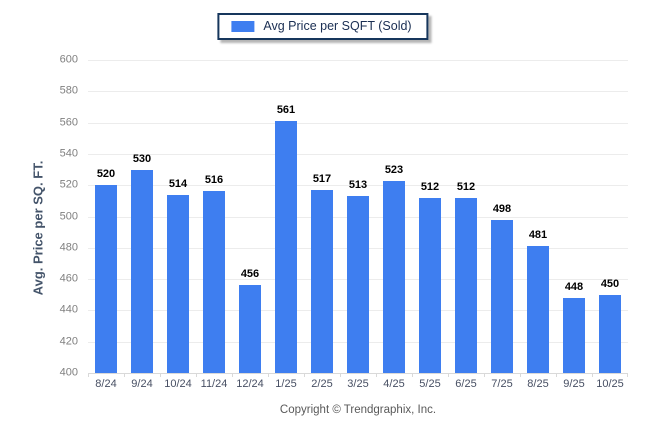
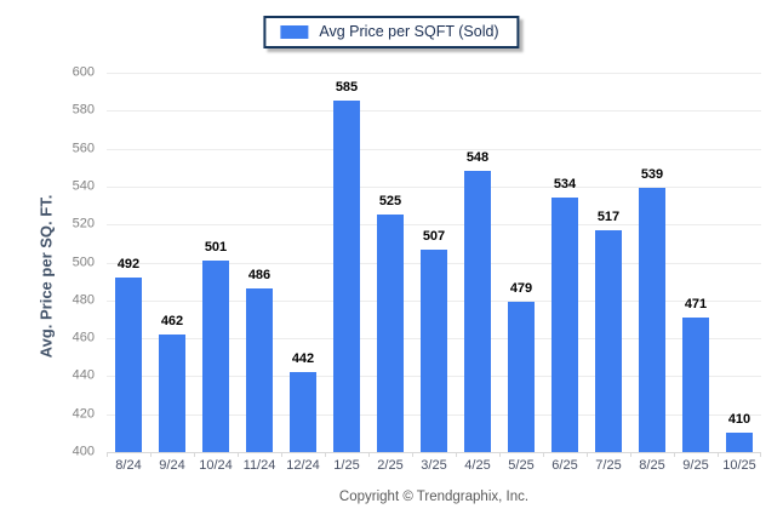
8/24: 520 -> 492
9/24: 530 -> 462
10/24: 514 -> 501
11/24: 516 -> 486
12/24: 456 -> 442
1/25: 561 -> 585
2/25: 517 -> 525
3/25: 513 -> 507
4/25: 523 -> 548
5/25: 512 -> 479
6/25: 512 -> 534
7/25: 498 -> 517
8/25: 481 -> 539
9/25: 448 -> 471
10/25: 450 -> 410
